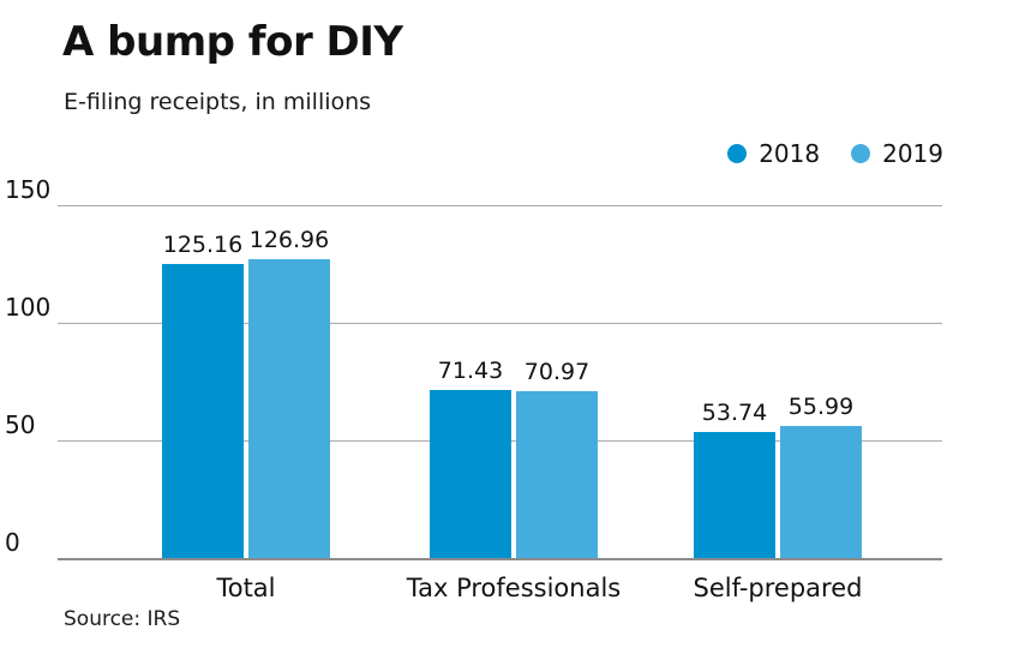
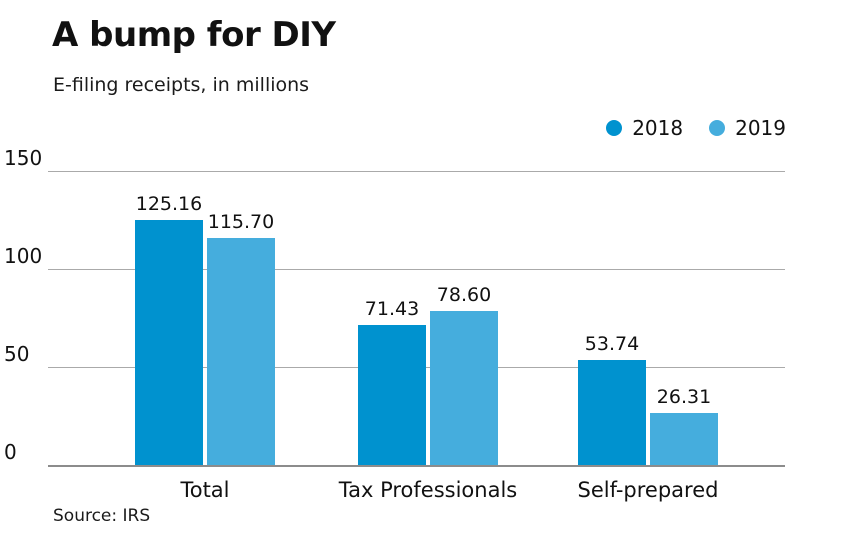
2019/Total: 126.96 -> 115.70
2019/Tax Professionals: 70.97 -> 78.60
2019/Self-prepared: 55.99 -> 26.31
